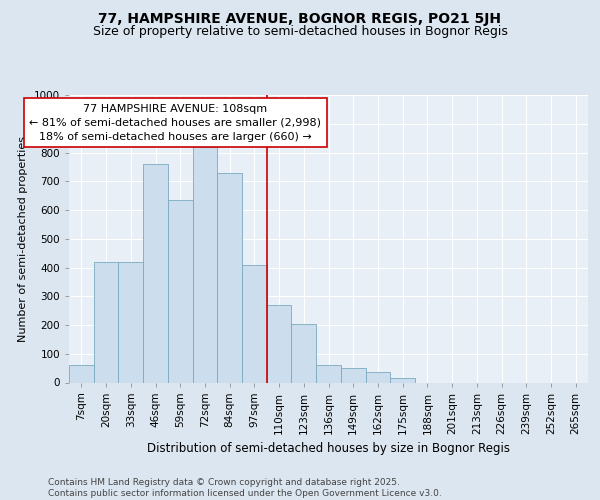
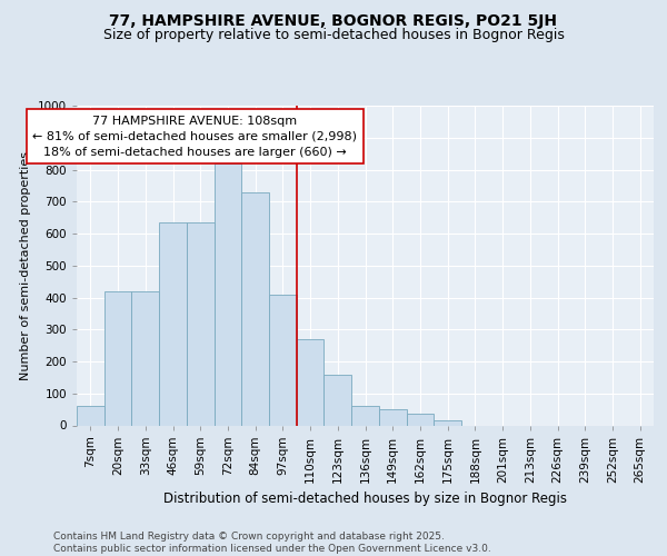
46sqm: 760 -> 635
123sqm: 205 -> 160
